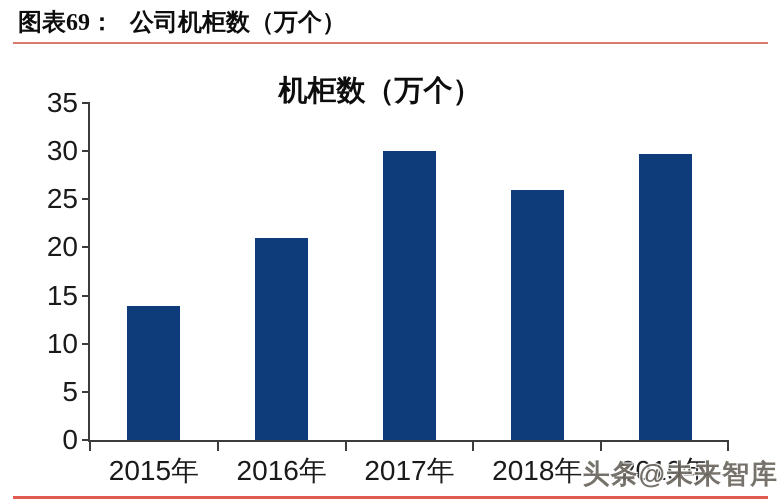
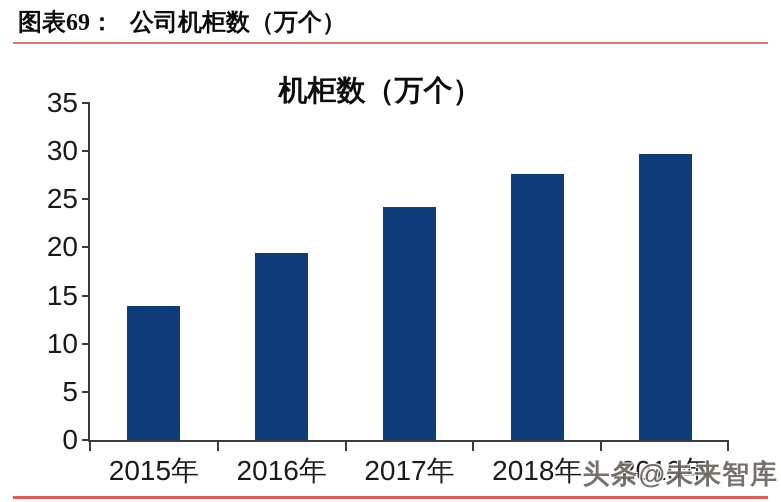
2016年: 21 -> 19
2017年: 30 -> 24
2018年: 26 -> 28
